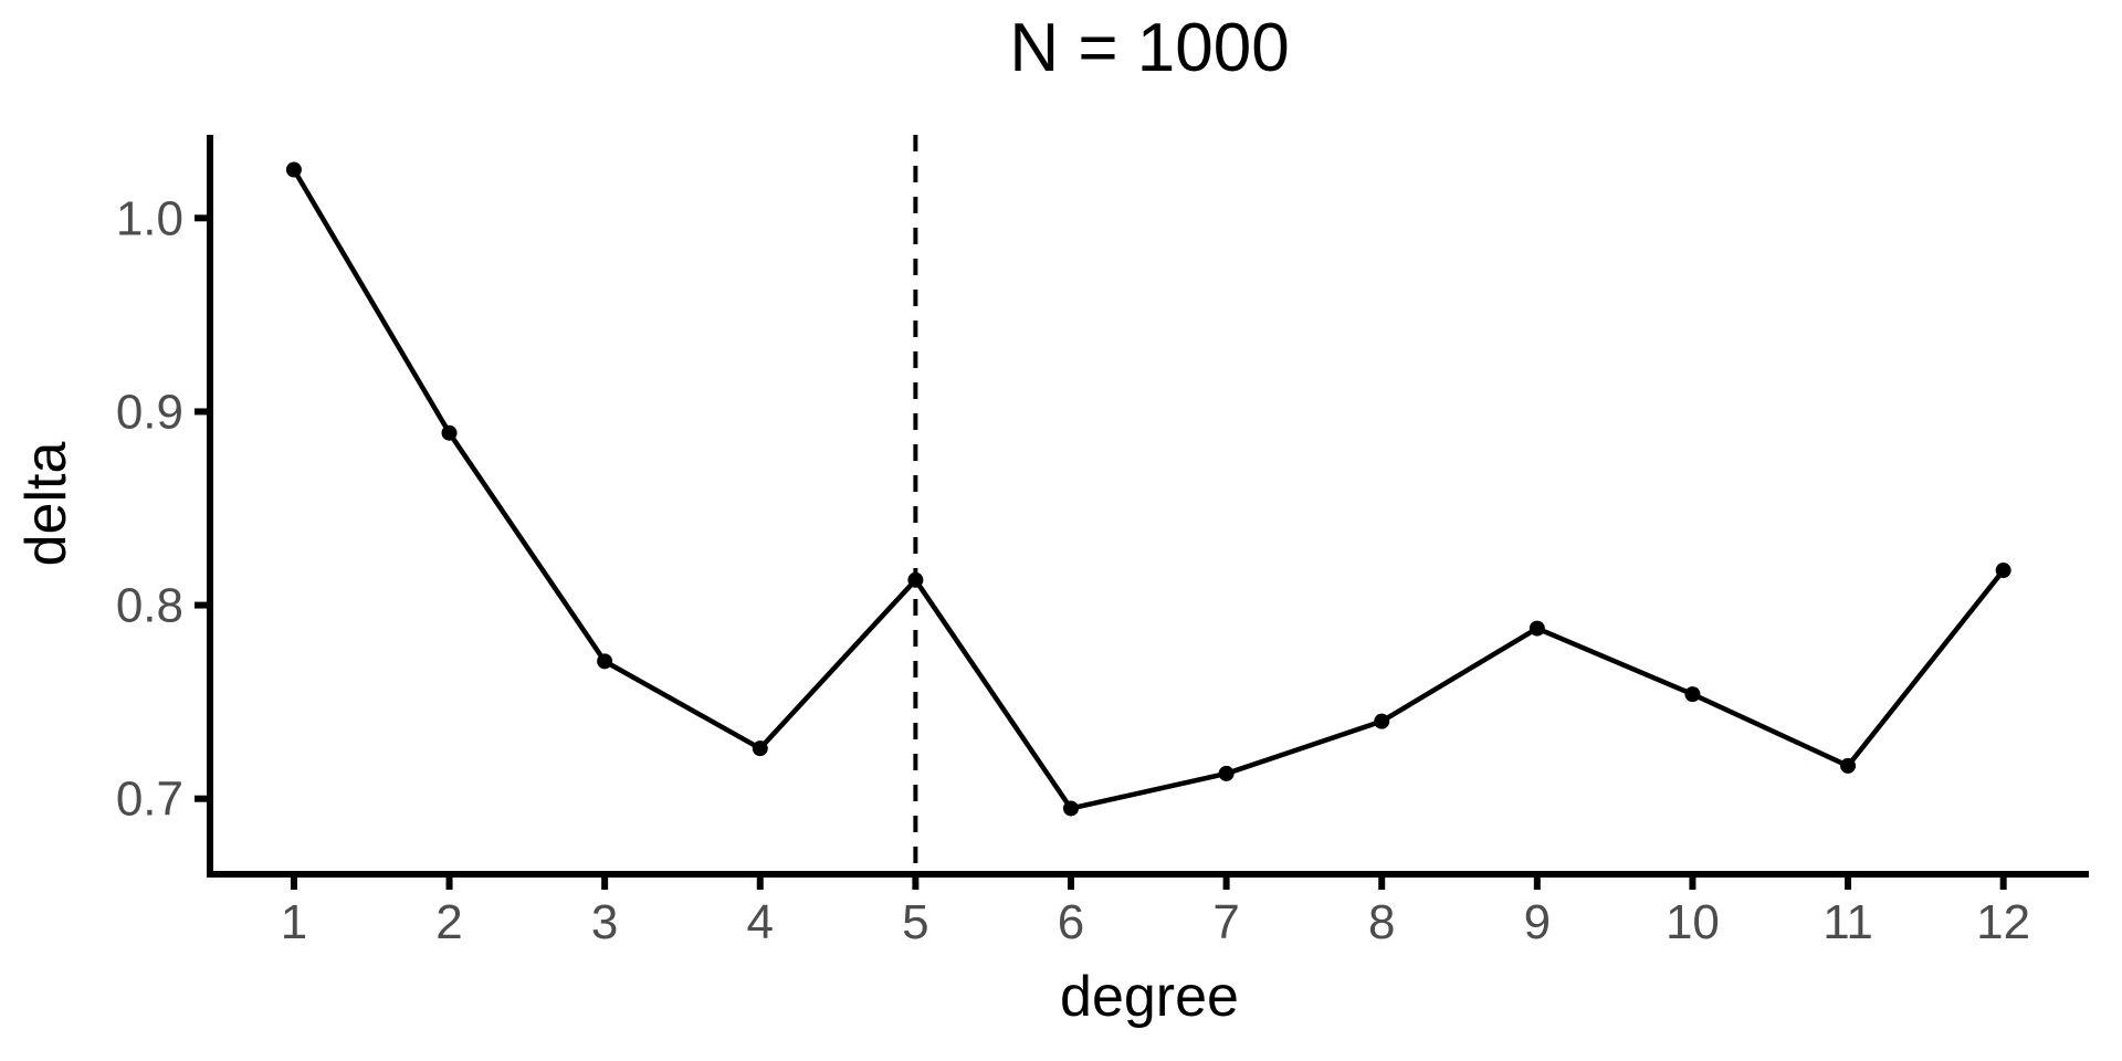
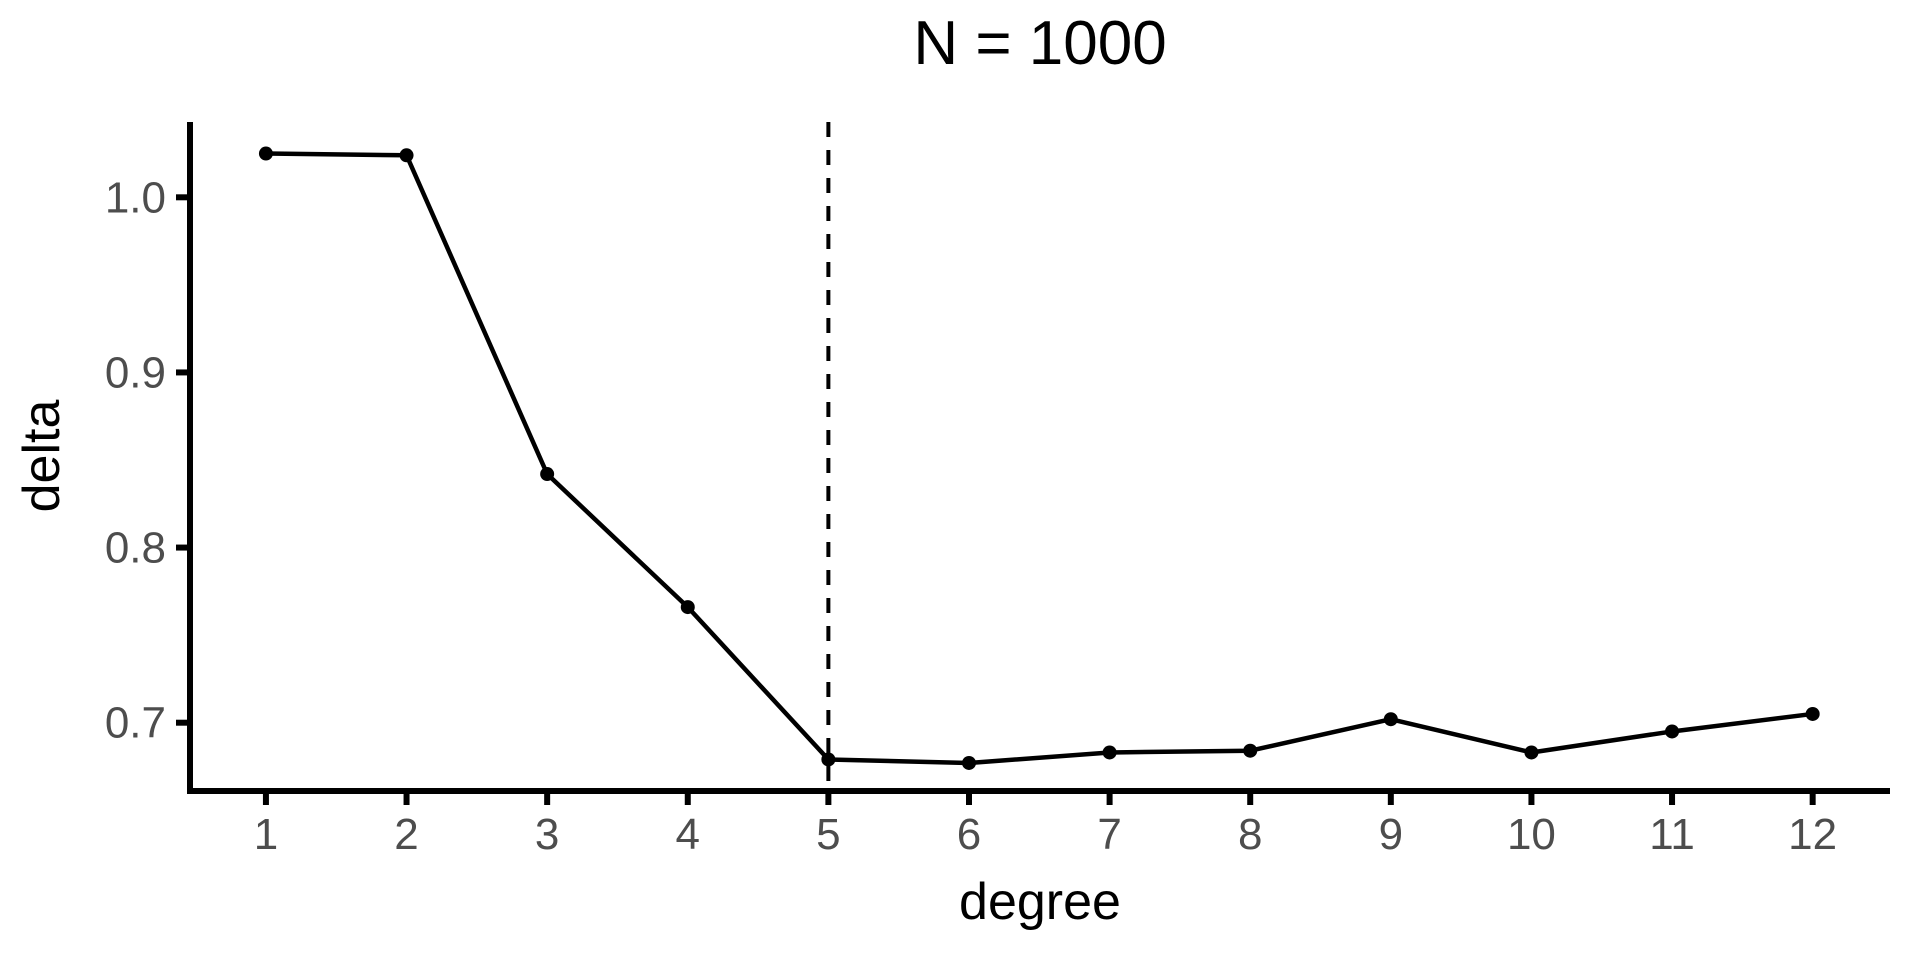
2: 0.889 -> 1.024
3: 0.771 -> 0.842
4: 0.726 -> 0.766
5: 0.813 -> 0.679
6: 0.695 -> 0.677
7: 0.713 -> 0.683
8: 0.740 -> 0.684
9: 0.788 -> 0.702
10: 0.754 -> 0.683
11: 0.717 -> 0.695
12: 0.818 -> 0.705
